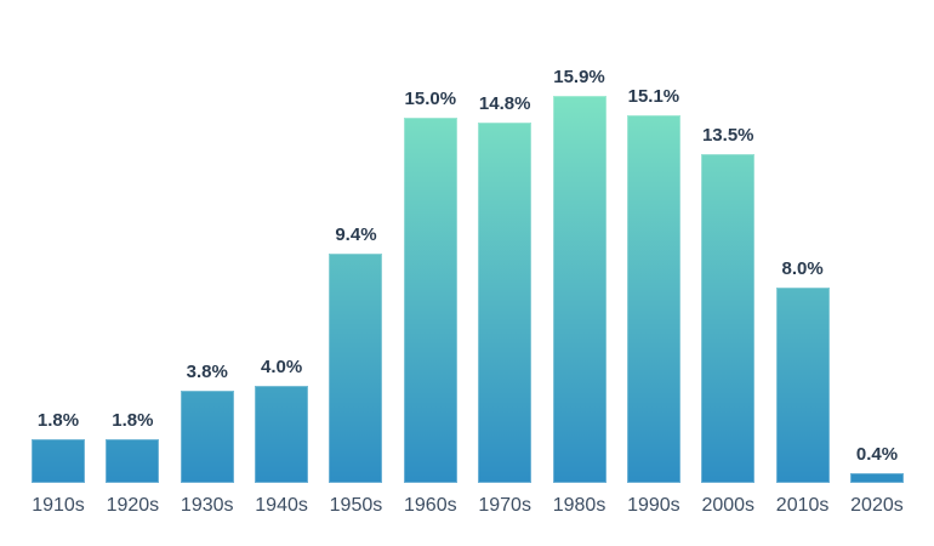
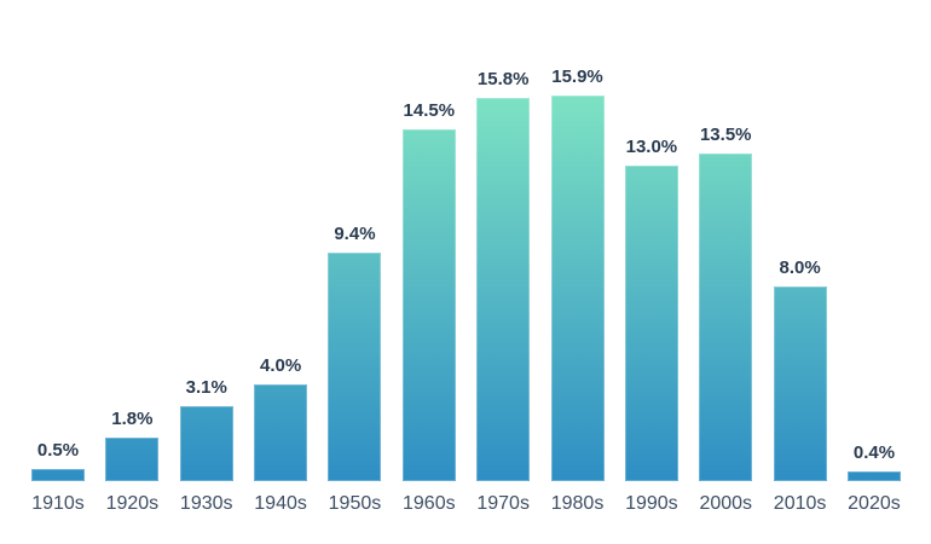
1910s: 1.8% -> 0.5%
1930s: 3.8% -> 3.1%
1960s: 15.0% -> 14.5%
1970s: 14.8% -> 15.8%
1990s: 15.1% -> 13.0%
